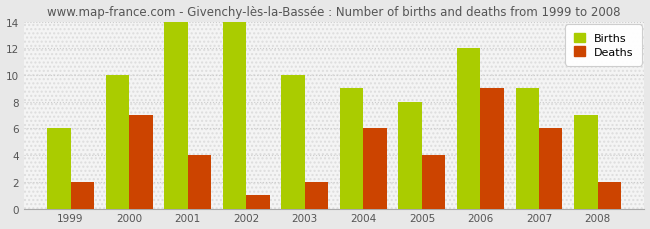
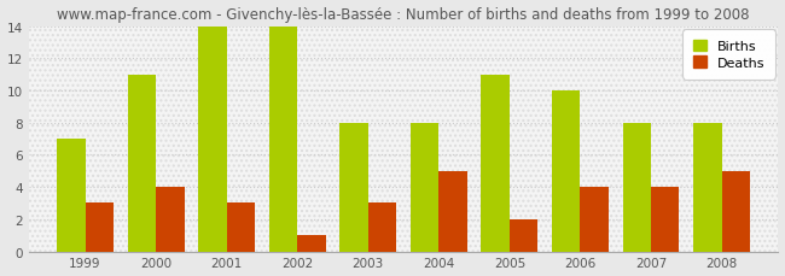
Births/1999: 6 -> 7
Deaths/1999: 2 -> 3
Births/2000: 10 -> 11
Deaths/2000: 7 -> 4
Deaths/2001: 4 -> 3
Births/2003: 10 -> 8
Deaths/2003: 2 -> 3
Births/2004: 9 -> 8
Deaths/2004: 6 -> 5
Births/2005: 8 -> 11
Deaths/2005: 4 -> 2
Births/2006: 12 -> 10
Deaths/2006: 9 -> 4
Births/2007: 9 -> 8
Deaths/2007: 6 -> 4
Births/2008: 7 -> 8
Deaths/2008: 2 -> 5
